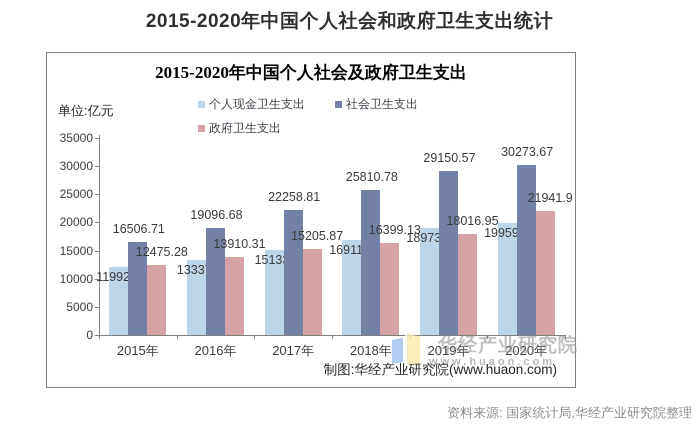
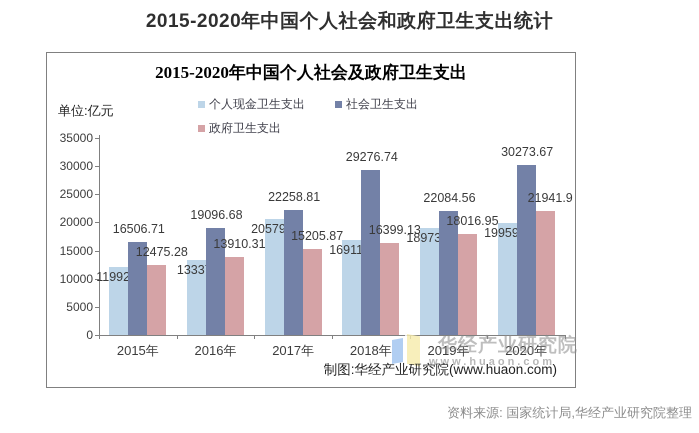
个人现金卫生支出/2017年: 15133.6 -> 20579.08
社会卫生支出/2018年: 25810.78 -> 29276.74
社会卫生支出/2019年: 29150.57 -> 22084.56
